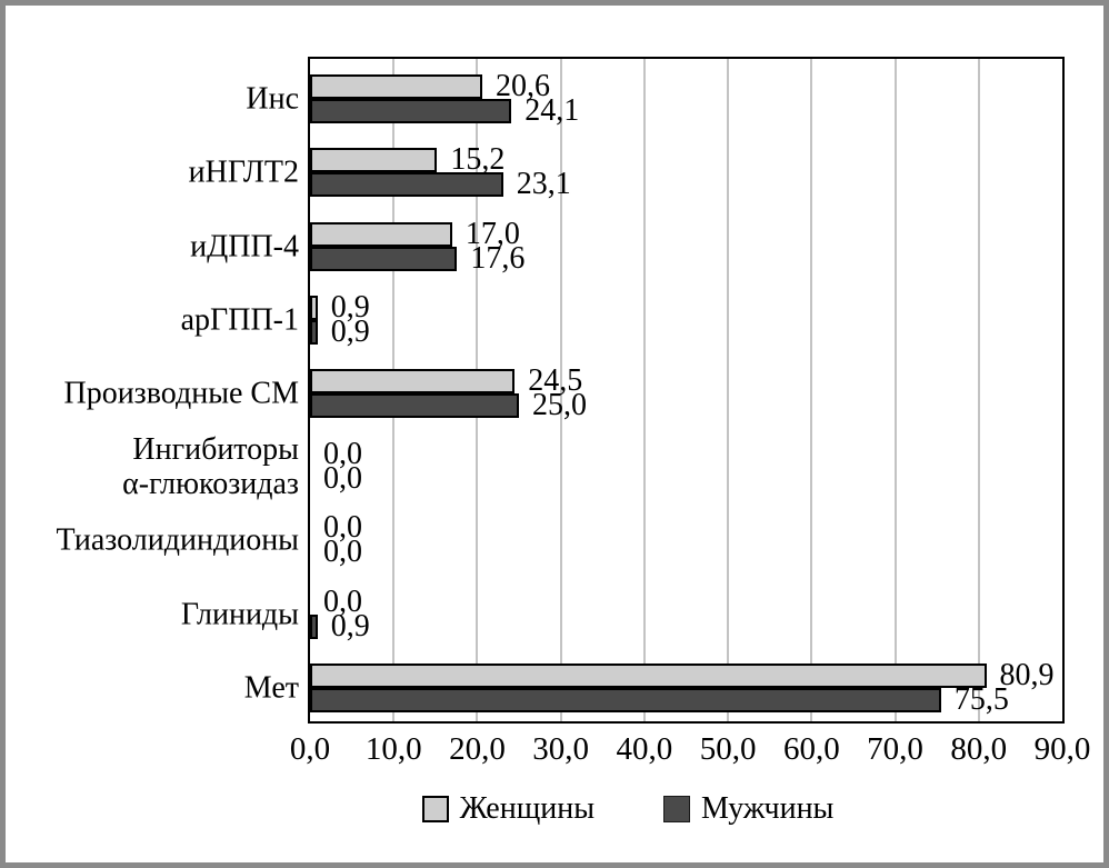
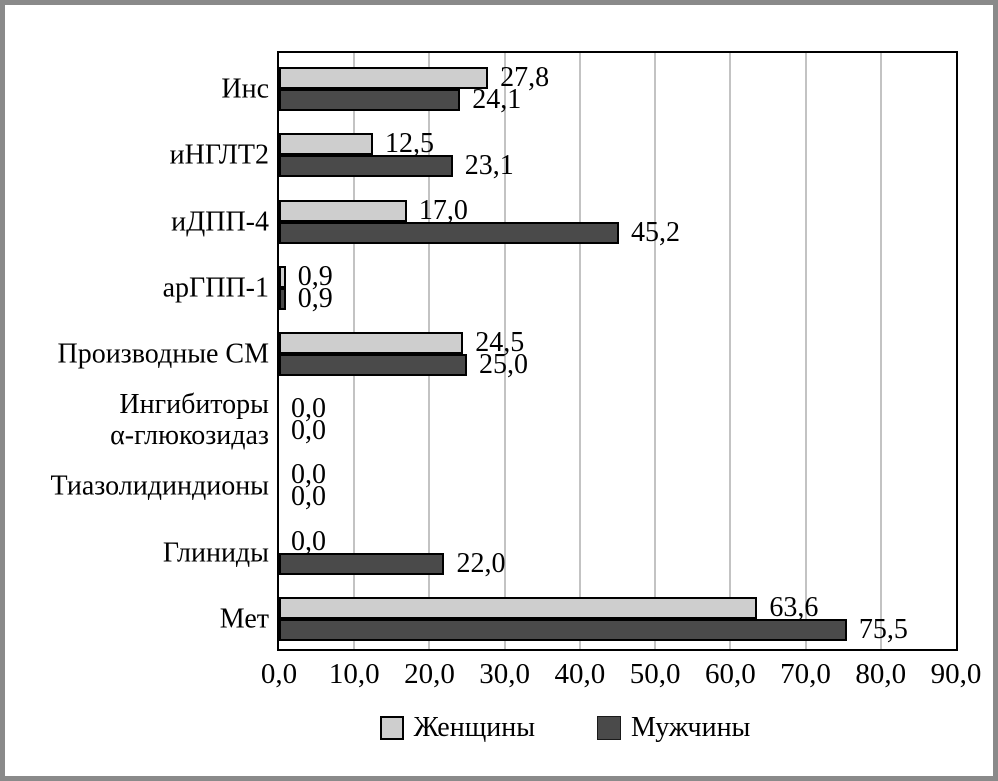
Женщины/Инс: 20,6 -> 27,8
Женщины/иНГЛТ2: 15,2 -> 12,5
Мужчины/иДПП-4: 17,6 -> 45,2
Мужчины/Глиниды: 0,9 -> 22,0
Женщины/Мет: 80,9 -> 63,6
